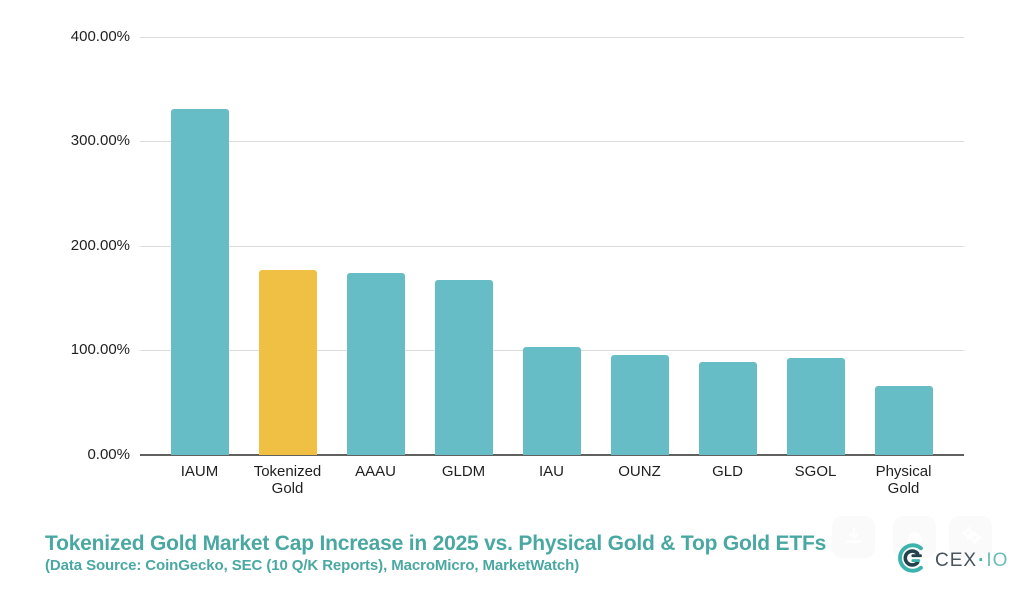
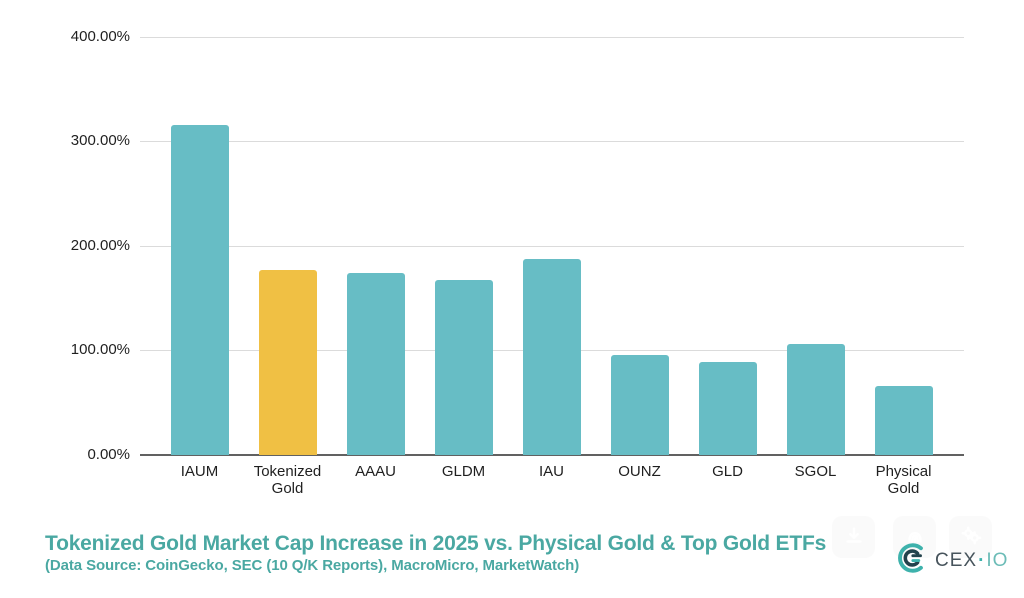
IAUM: 331% -> 316%
IAU: 103% -> 187%
SGOL: 92% -> 106%
